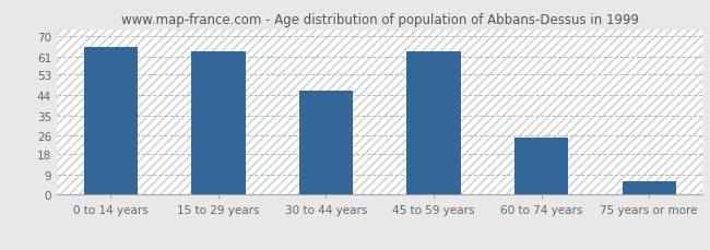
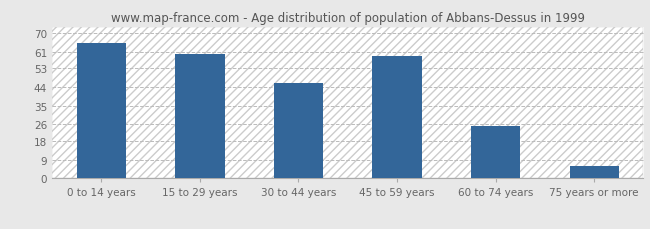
15 to 29 years: 63 -> 60
45 to 59 years: 63 -> 59
